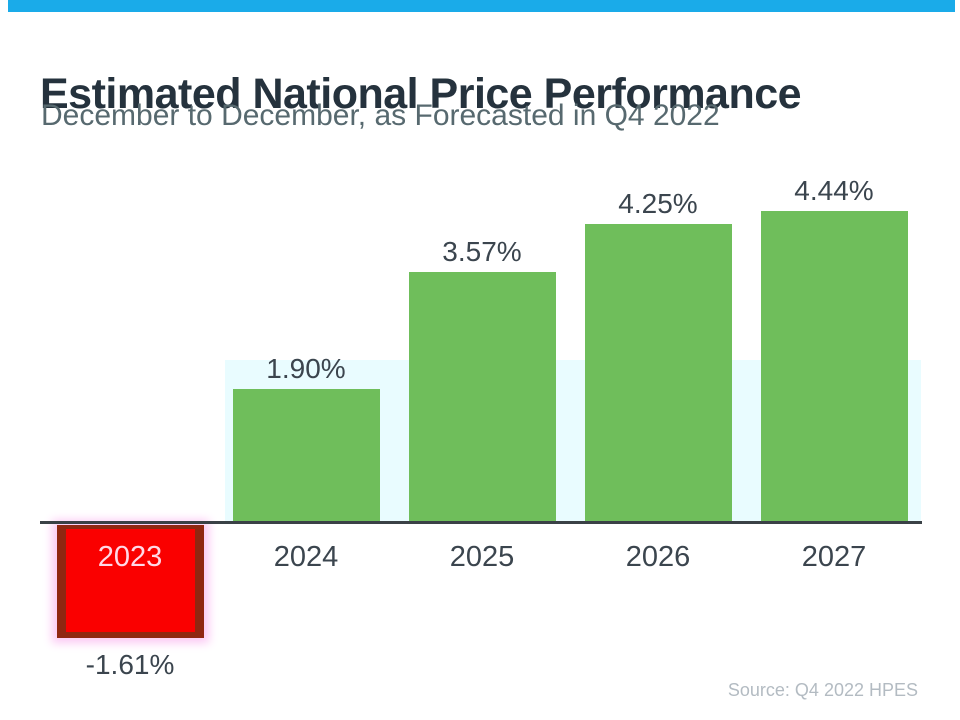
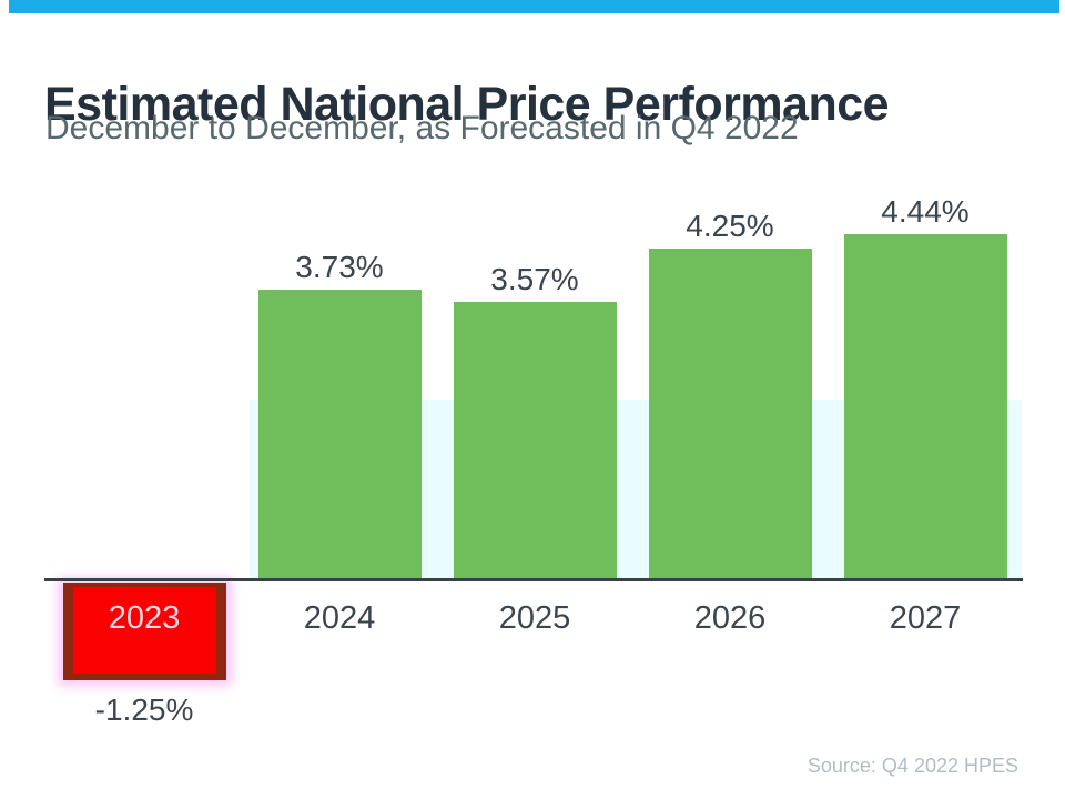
2023: -1.61% -> -1.25%
2024: 1.90% -> 3.73%
